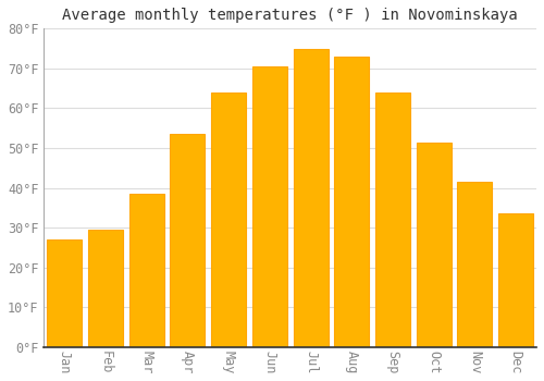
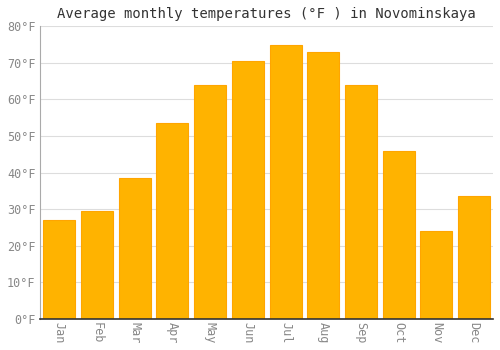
Oct: 51.5°F -> 46.0°F
Nov: 41.5°F -> 24.0°F
